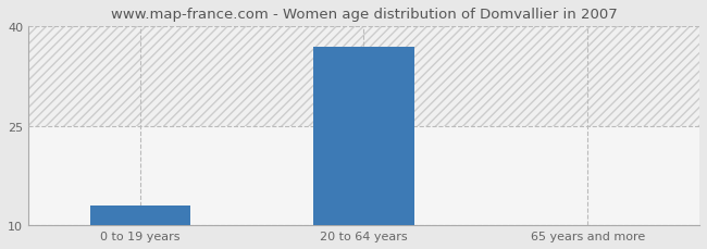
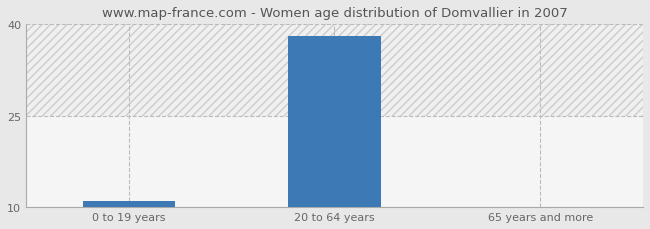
0 to 19 years: 13 -> 11
20 to 64 years: 37 -> 38
